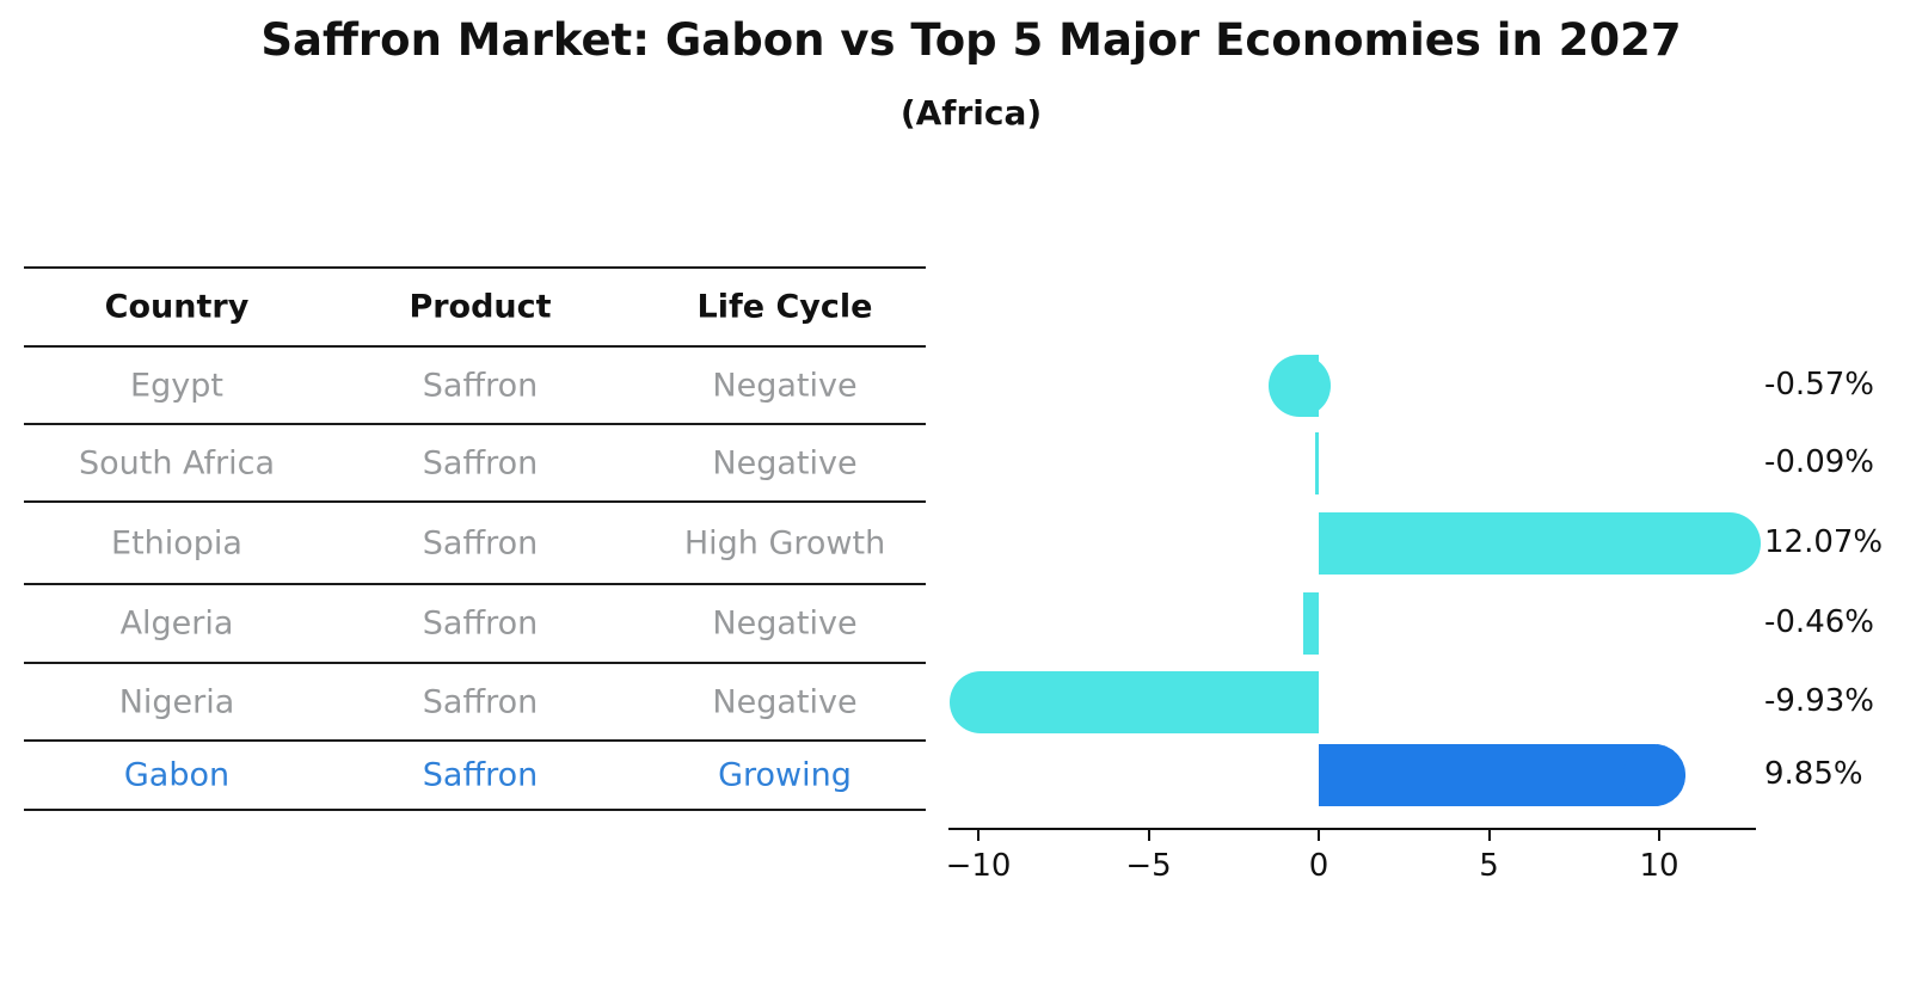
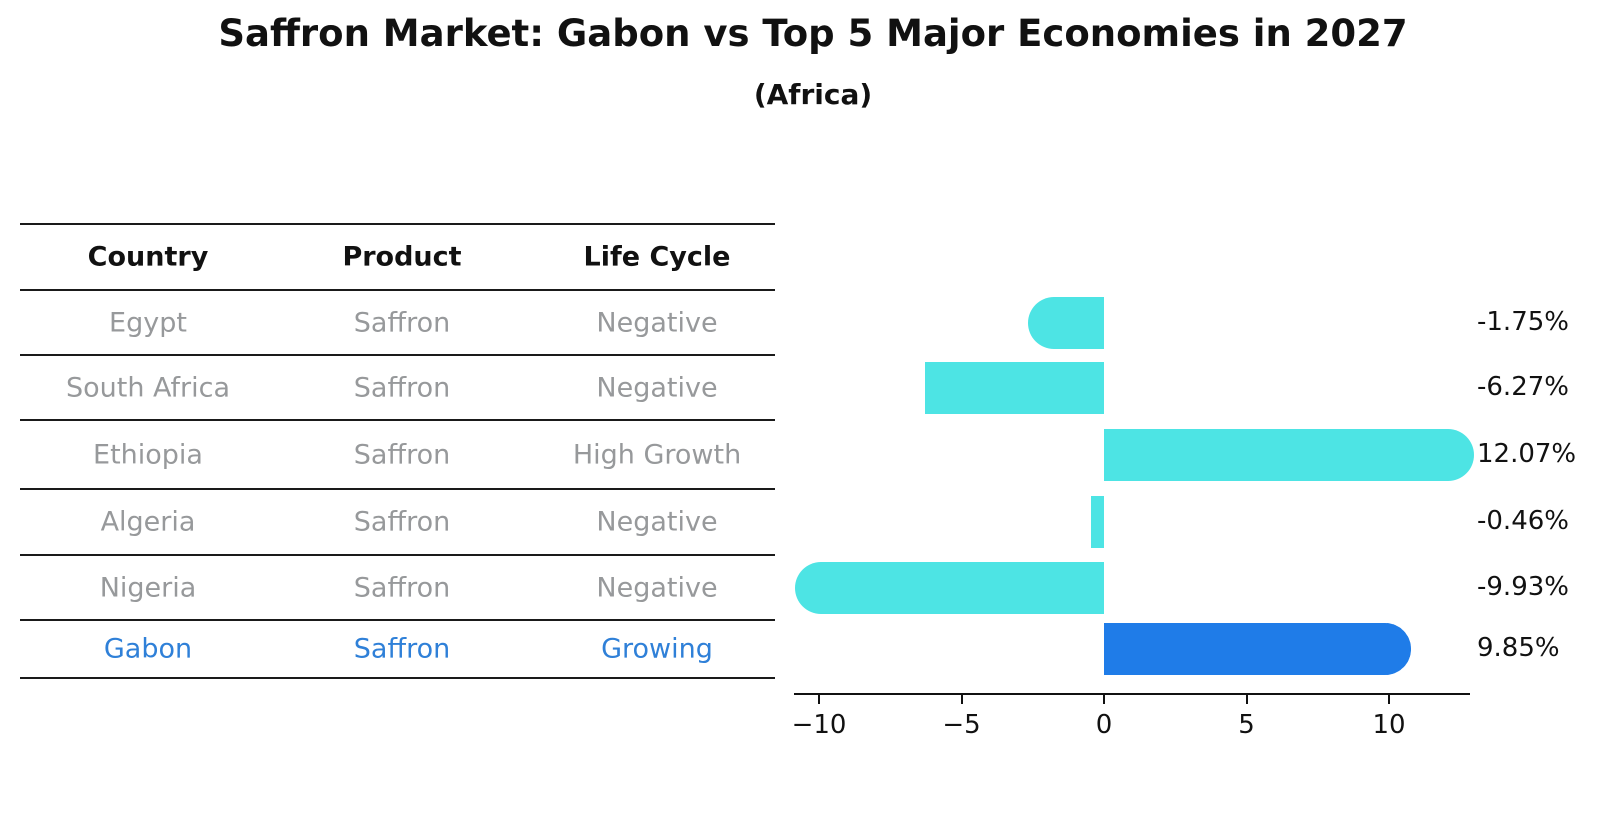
Egypt: -0.57% -> -1.75%
South Africa: -0.09% -> -6.27%
